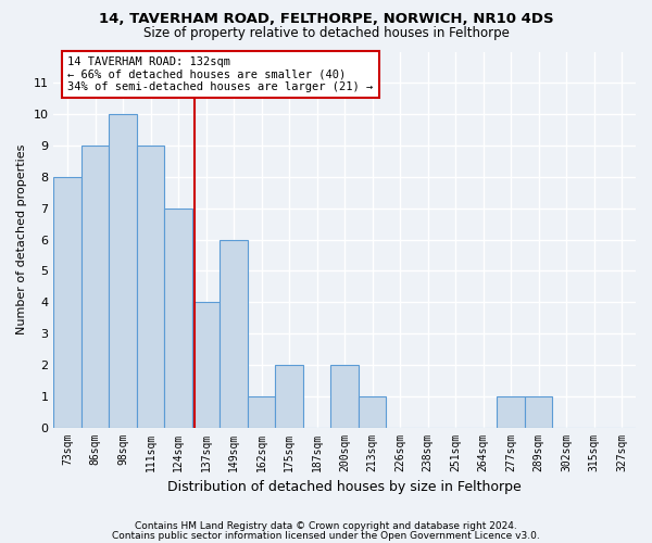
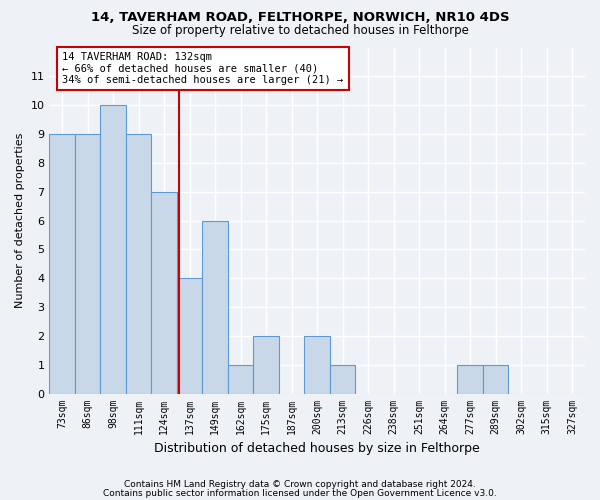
73sqm: 8 -> 9
